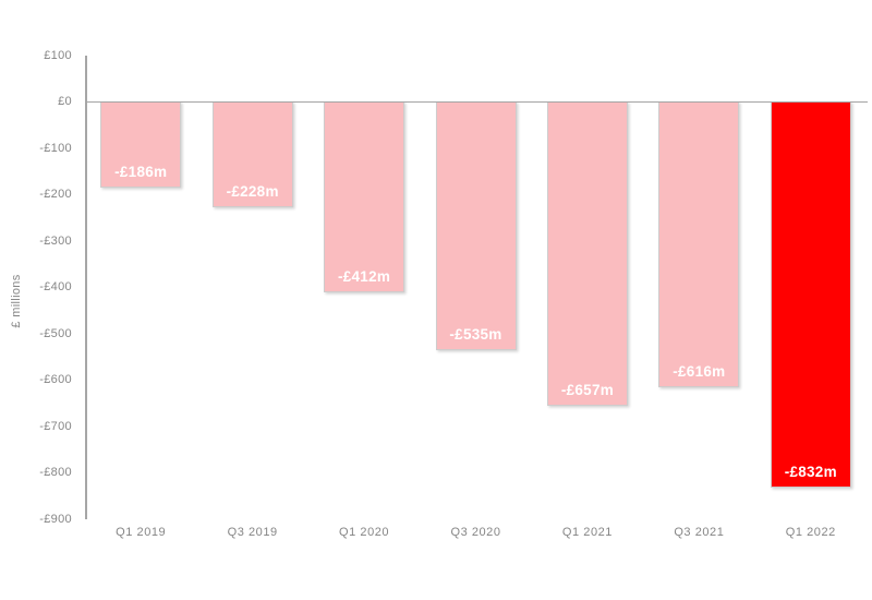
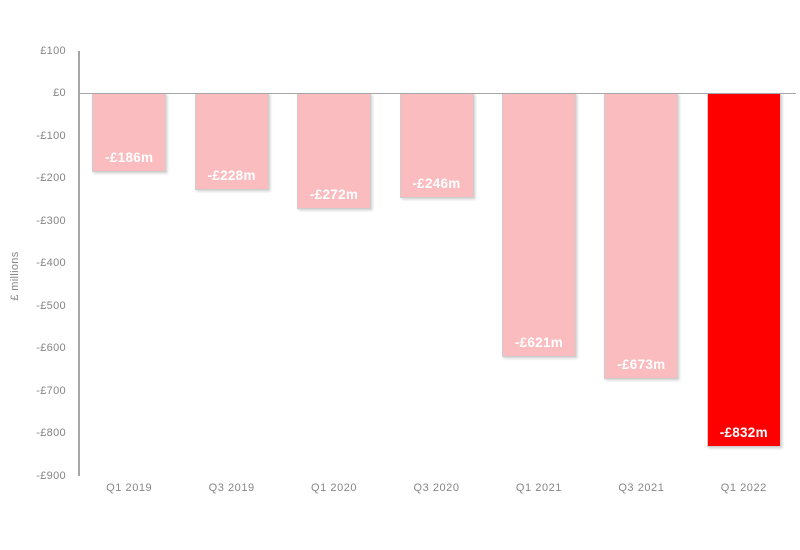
Q1 2020: -£412m -> -£272m
Q3 2020: -£535m -> -£246m
Q1 2021: -£657m -> -£621m
Q3 2021: -£616m -> -£673m
